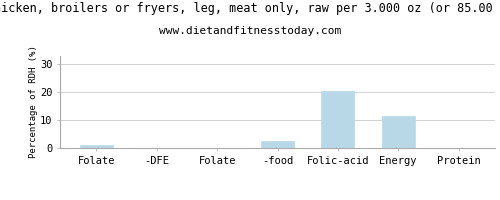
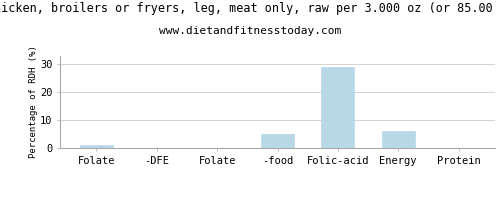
-food: 2.5 -> 5.2
Folic-acid: 20.5 -> 29.2
Energy: 11.5 -> 6.1
